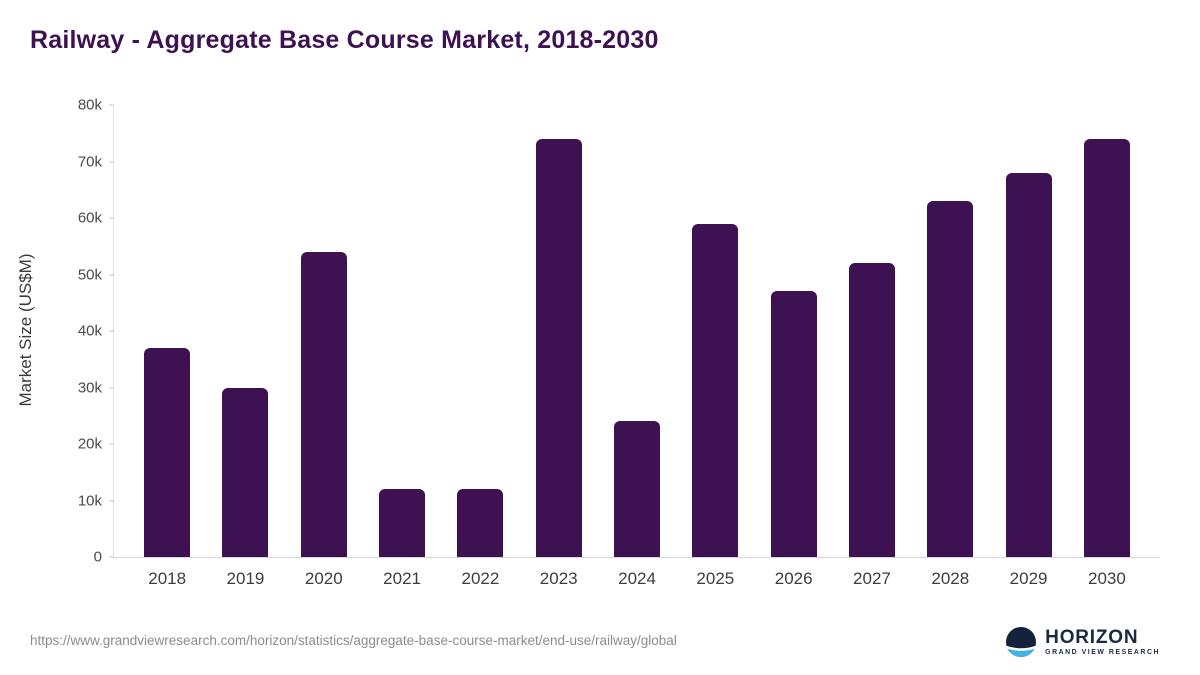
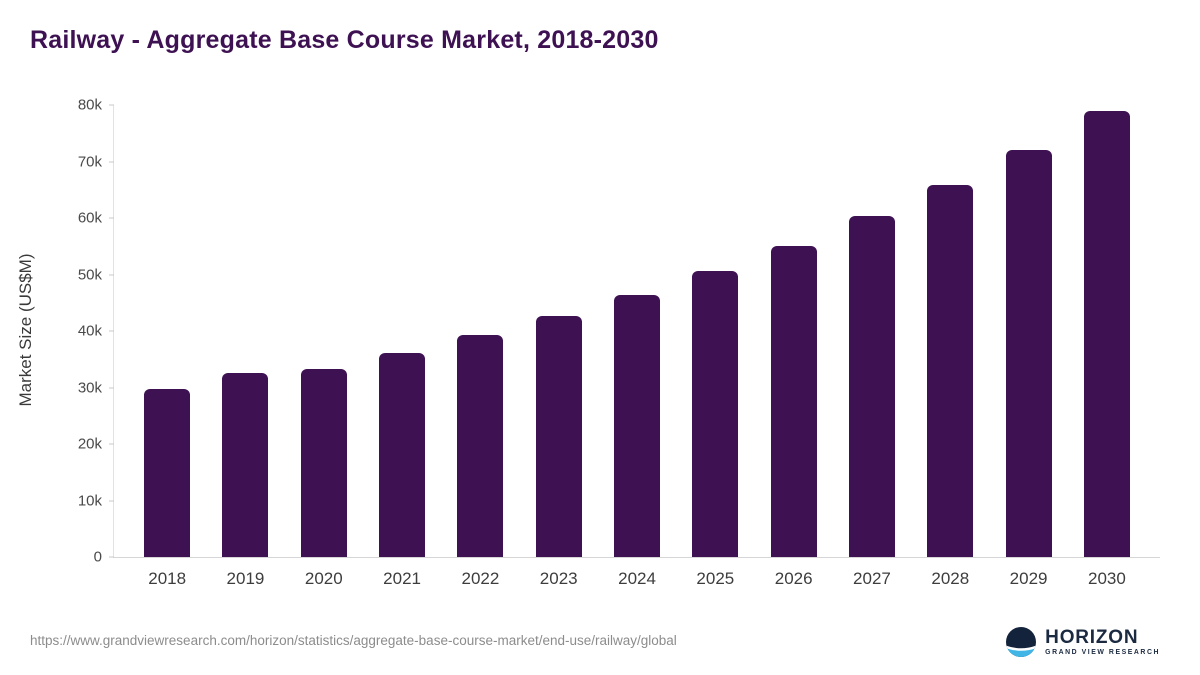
2018: 37k -> 30k
2019: 30k -> 33k
2020: 54k -> 33k
2021: 12k -> 36k
2022: 12k -> 39k
2023: 74k -> 43k
2024: 24k -> 46k
2025: 59k -> 51k
2026: 47k -> 55k
2027: 52k -> 60k
2028: 63k -> 66k
2029: 68k -> 72k
2030: 74k -> 79k
